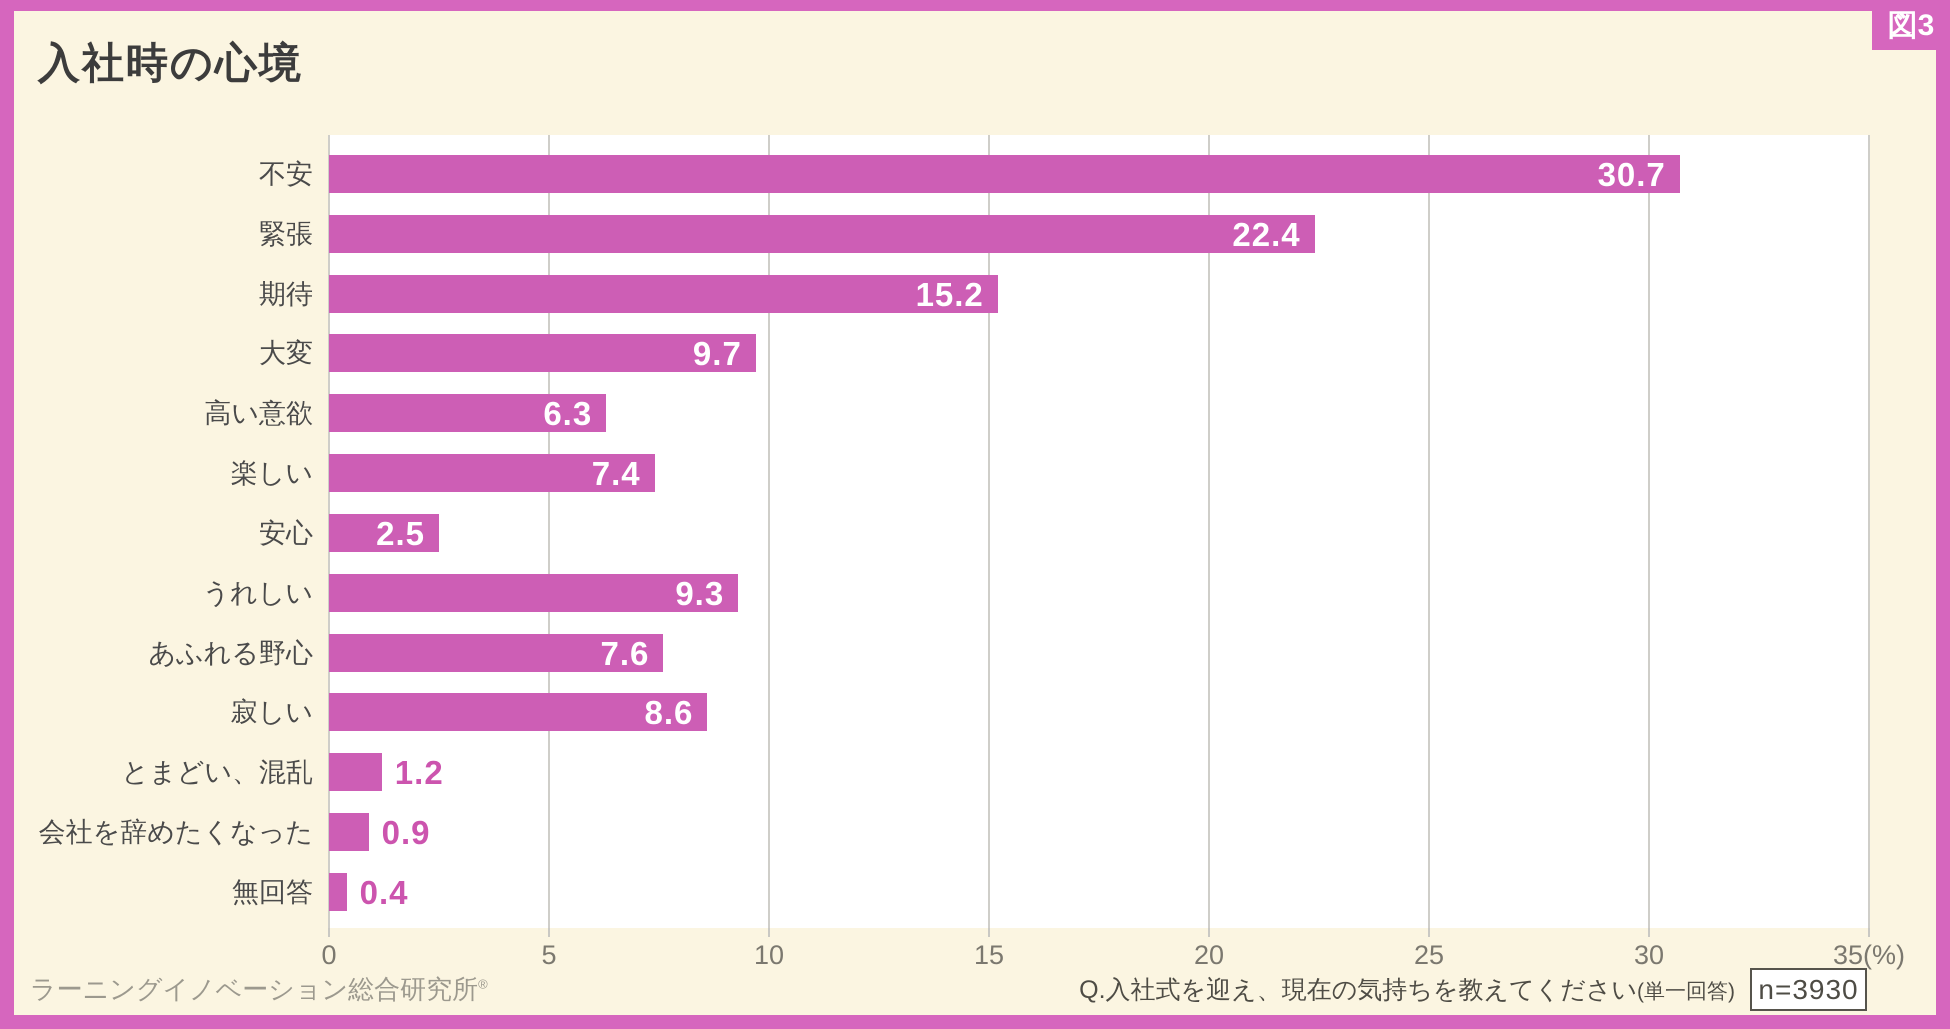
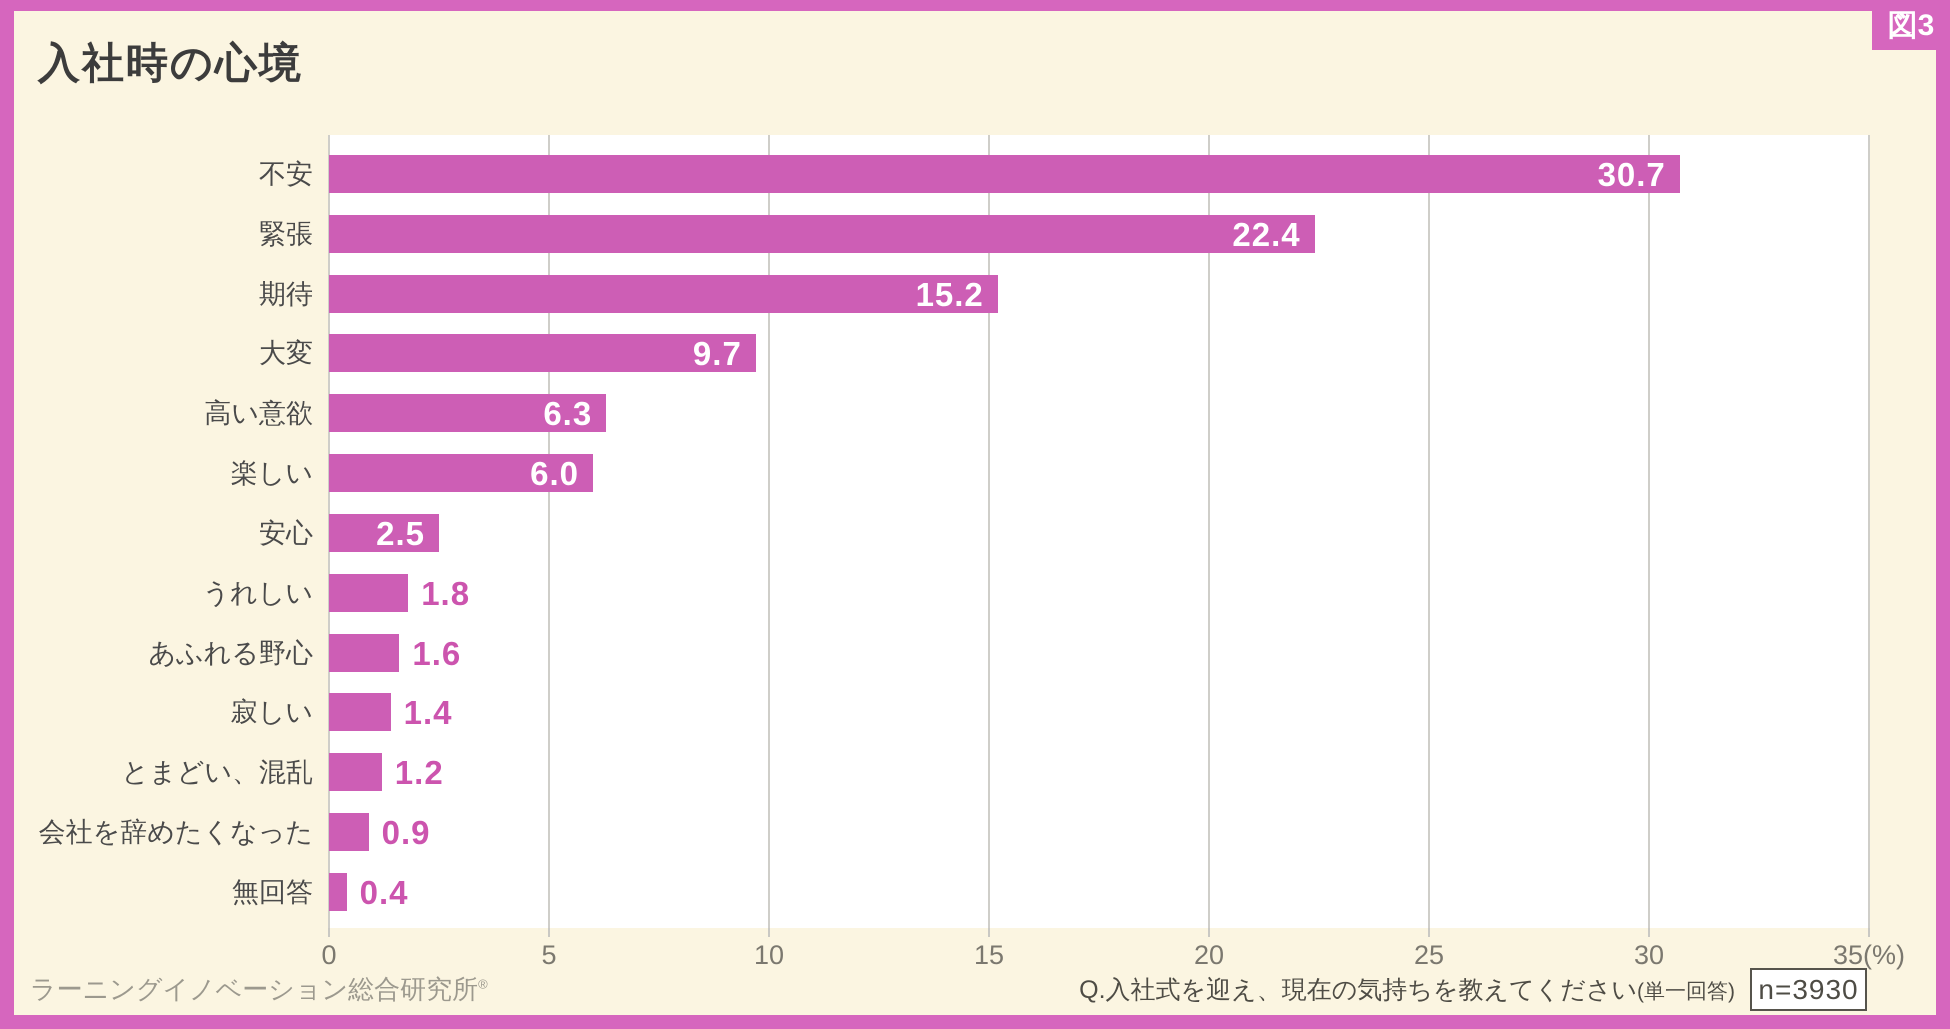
楽しい: 7.4 -> 6.0
うれしい: 9.3 -> 1.8
あふれる野心: 7.6 -> 1.6
寂しい: 8.6 -> 1.4
